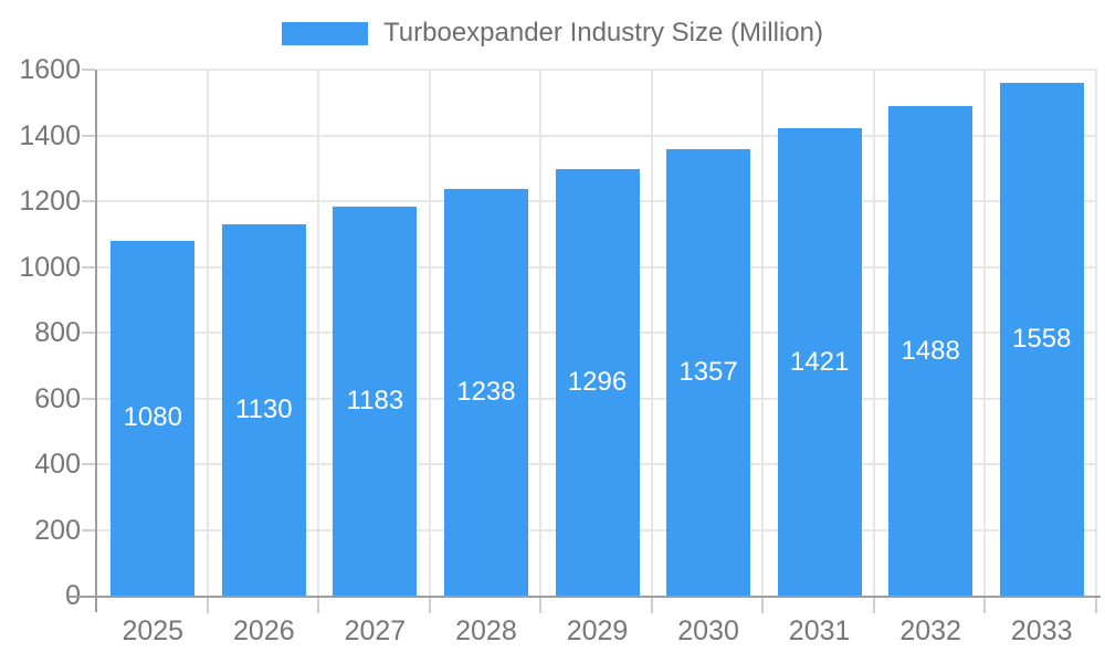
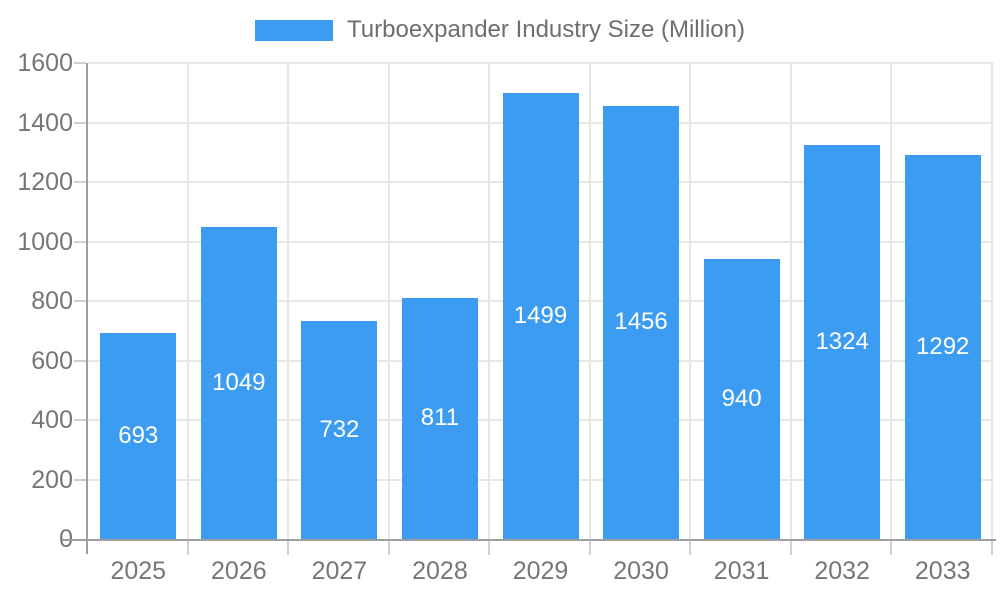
2025: 1080 -> 693
2026: 1130 -> 1049
2027: 1183 -> 732
2028: 1238 -> 811
2029: 1296 -> 1499
2030: 1357 -> 1456
2031: 1421 -> 940
2032: 1488 -> 1324
2033: 1558 -> 1292
